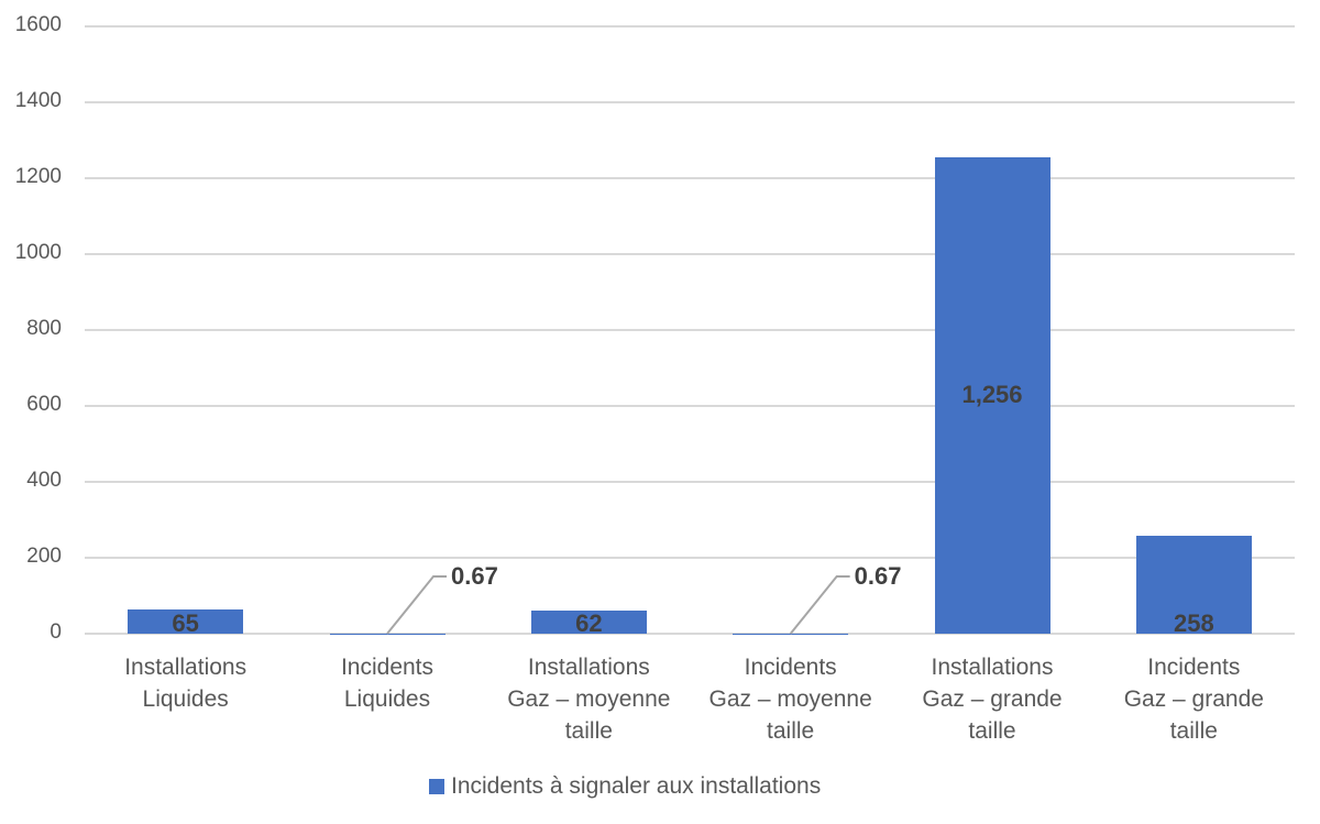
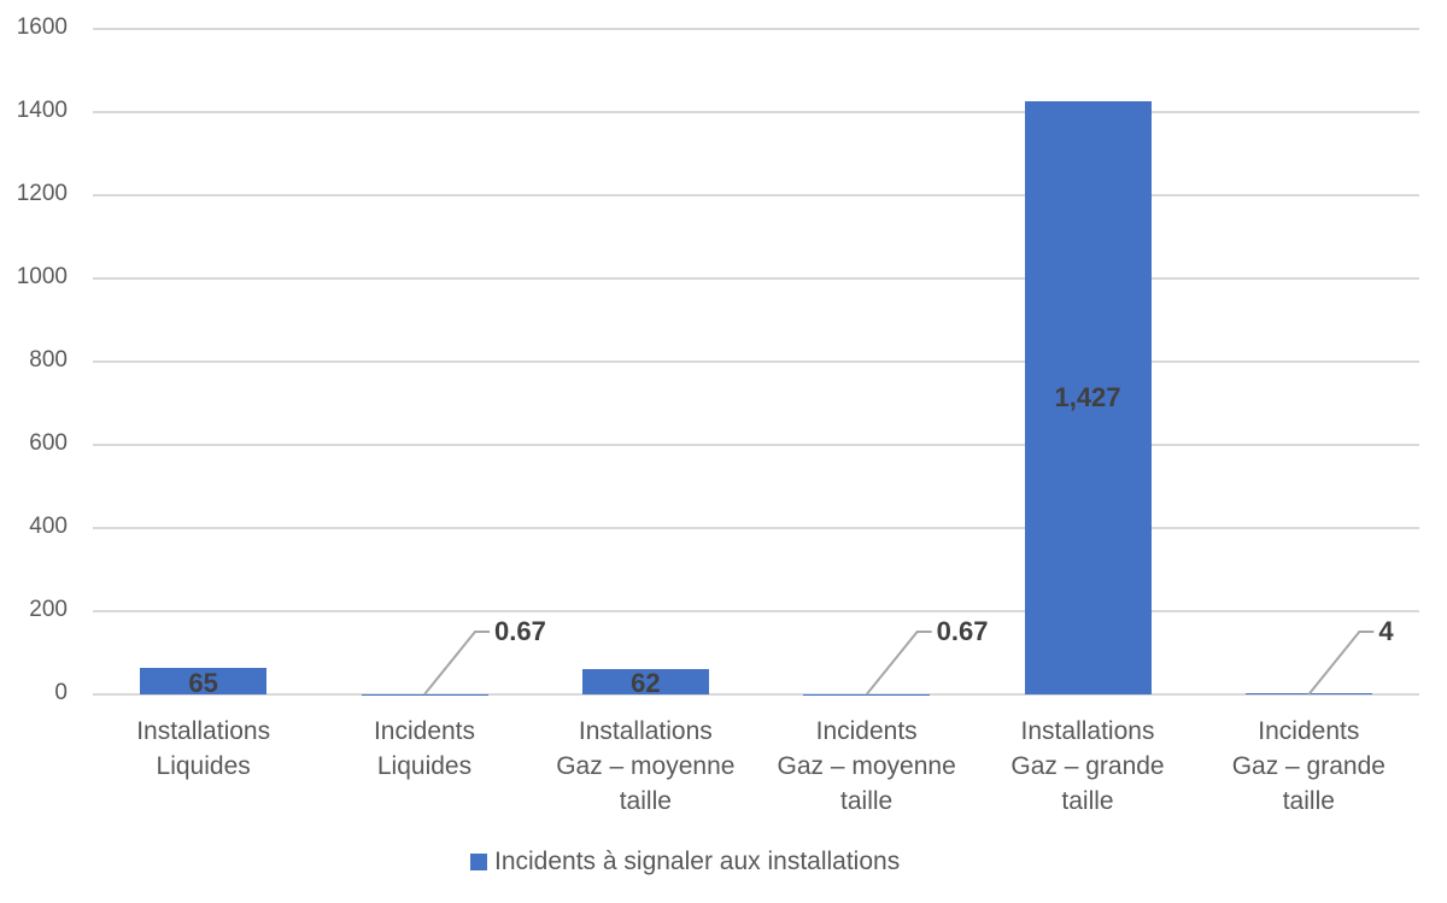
Installations Gaz – grande taille: 1,256 -> 1,427
Incidents Gaz – grande taille: 258 -> 4
